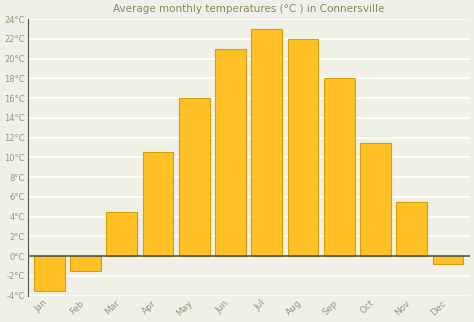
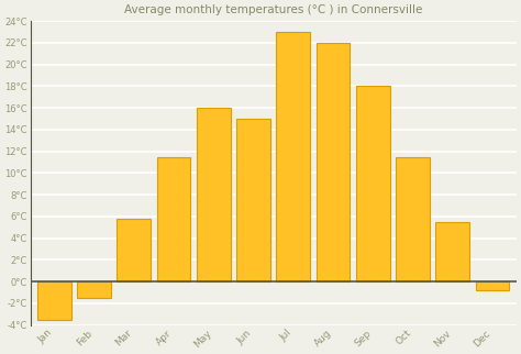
Mar: 4.5°C -> 5.8°C
Apr: 10.5°C -> 11.4°C
Jun: 21.0°C -> 15.0°C
